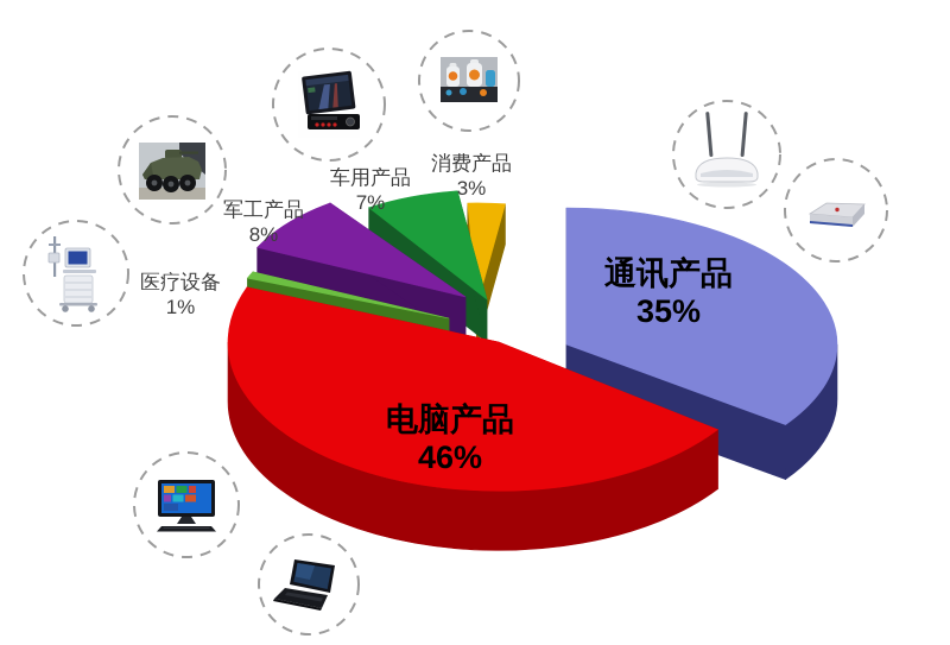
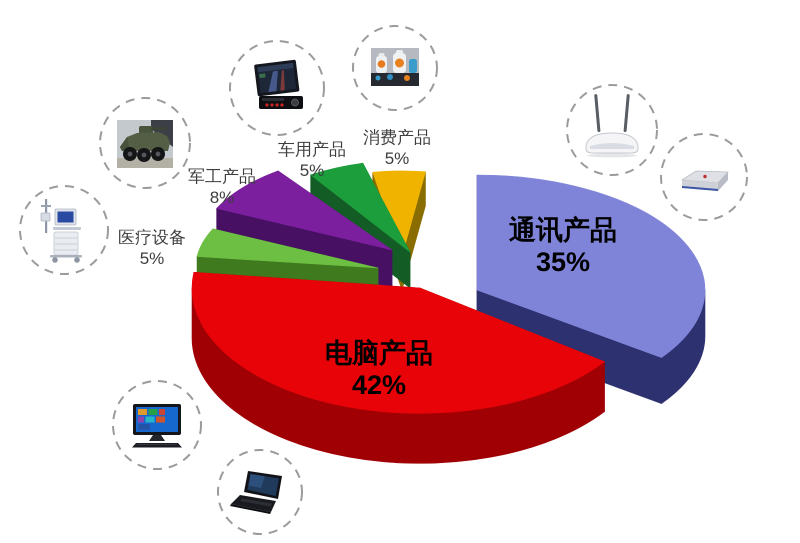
电脑产品: 46% -> 42%
医疗设备: 1% -> 5%
车用产品: 7% -> 5%
消费产品: 3% -> 5%
